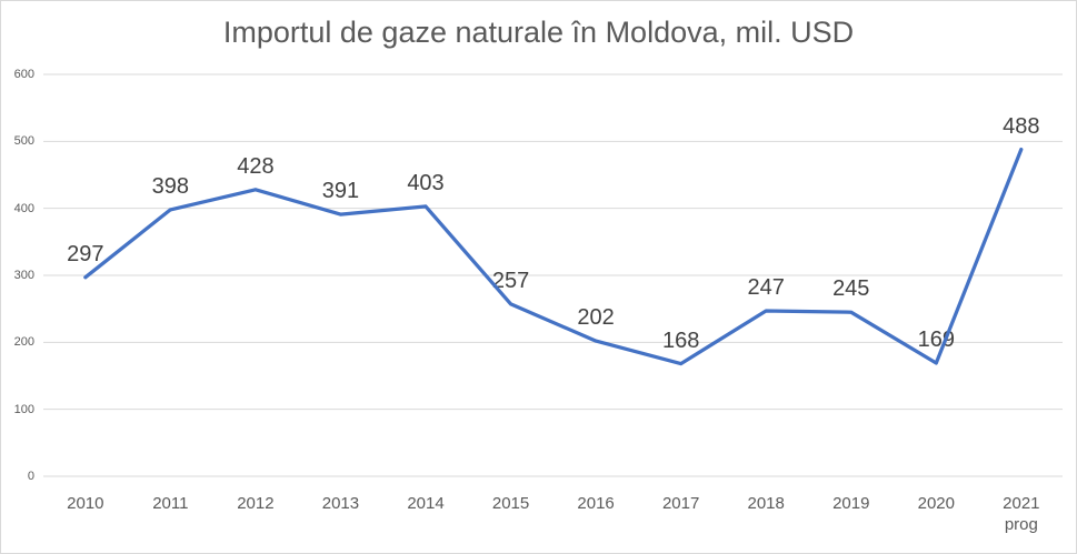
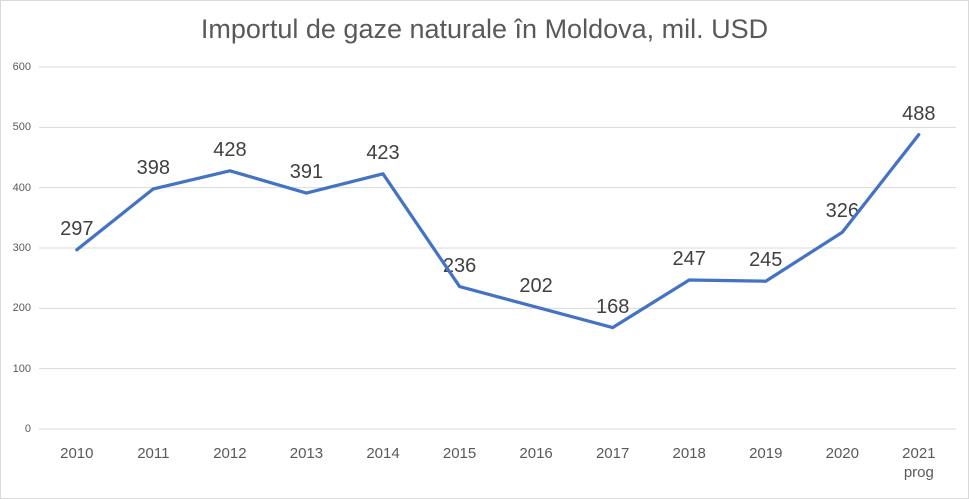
2014: 403 -> 423
2015: 257 -> 236
2020: 169 -> 326
